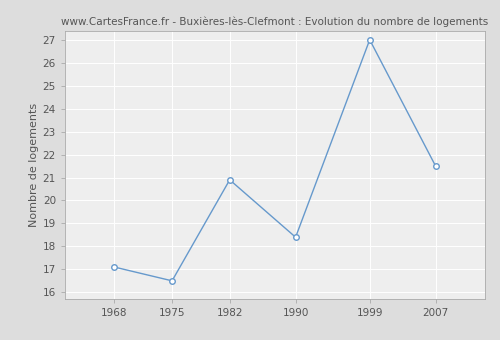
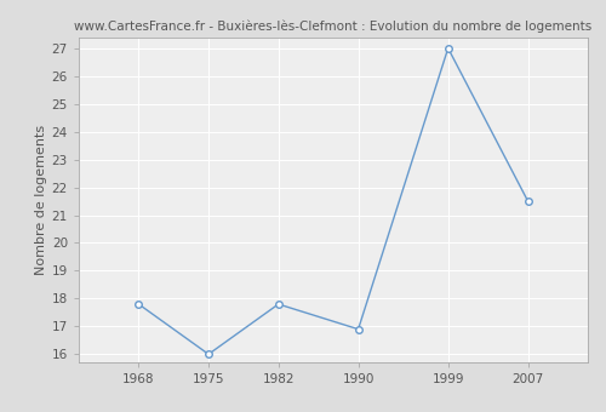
1968: 17.1 -> 17.8
1975: 16.5 -> 16.0
1982: 20.9 -> 17.8
1990: 18.4 -> 16.9
